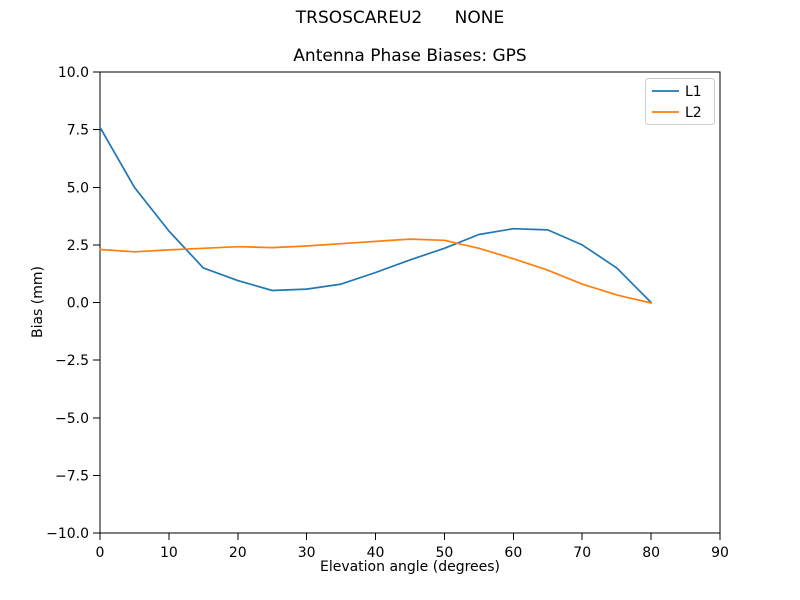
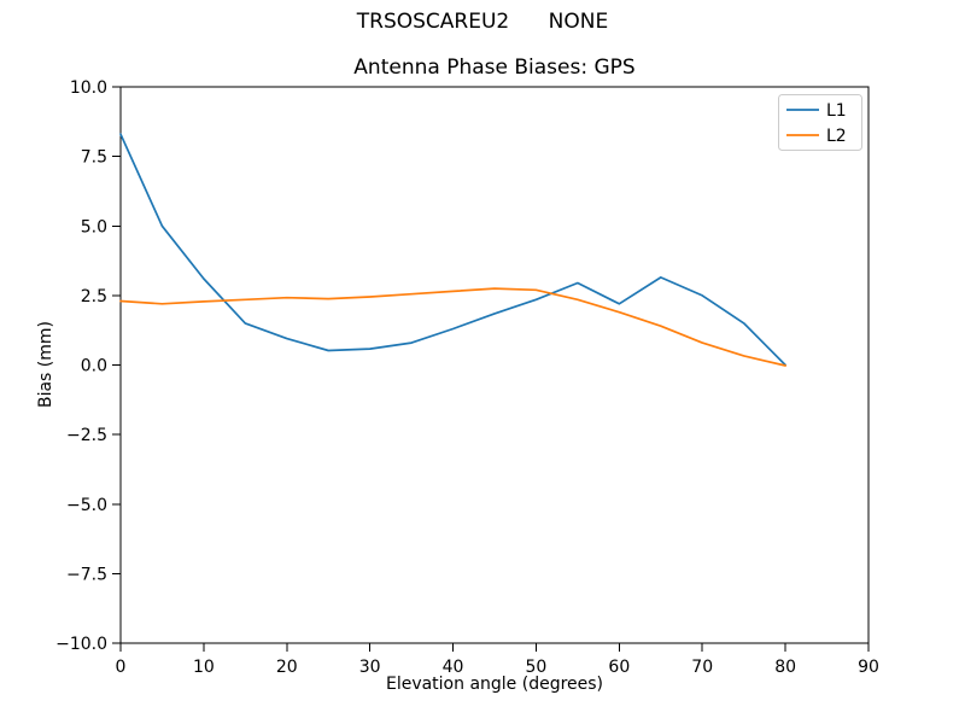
L1/0: 7.6 -> 8.3
L1/60: 3.2 -> 2.2
